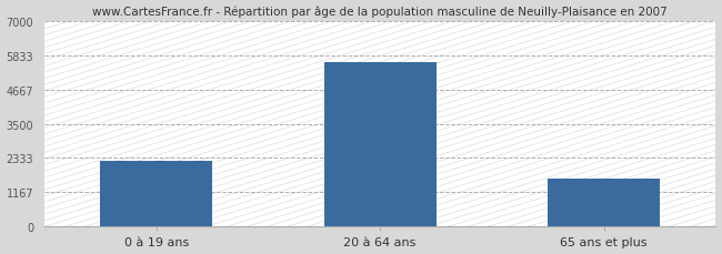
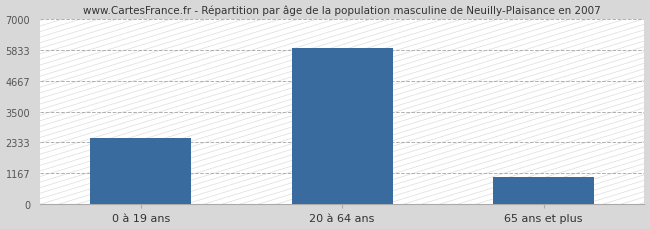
0 à 19 ans: 2250 -> 2500
20 à 64 ans: 5600 -> 5900
65 ans et plus: 1650 -> 1050
